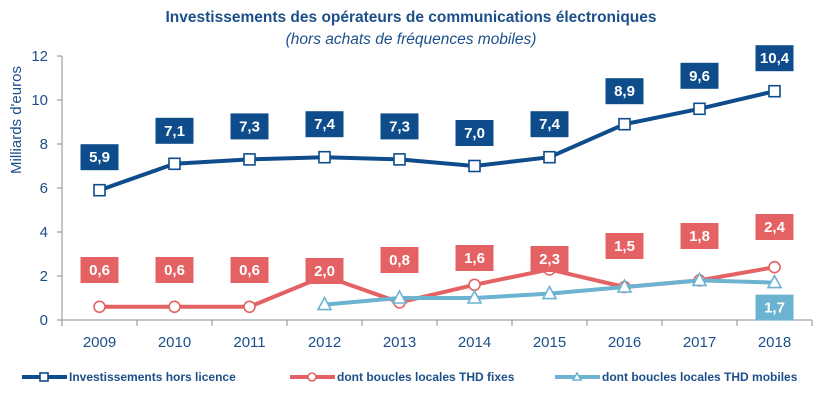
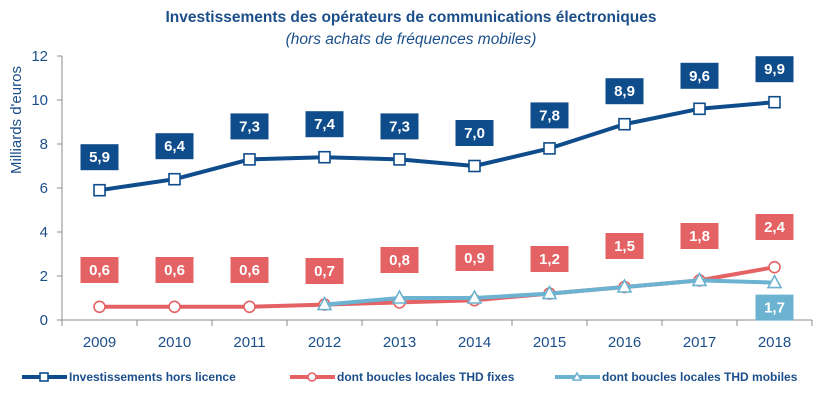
Investissements hors licence/2010: 7,1 -> 6,4
dont boucles locales THD fixes/2012: 2,0 -> 0,7
dont boucles locales THD fixes/2014: 1,6 -> 0,9
Investissements hors licence/2015: 7,4 -> 7,8
dont boucles locales THD fixes/2015: 2,3 -> 1,2
Investissements hors licence/2018: 10,4 -> 9,9
